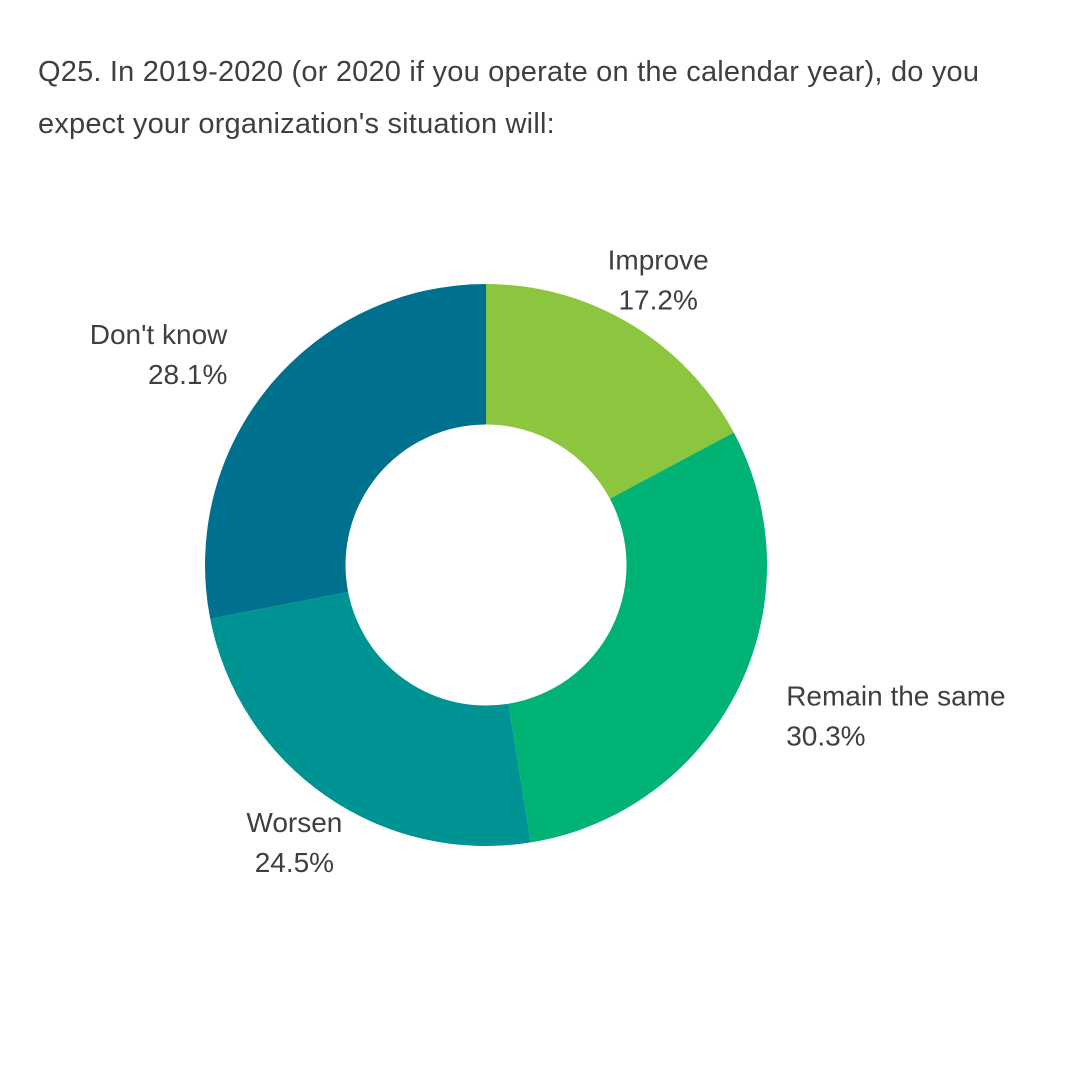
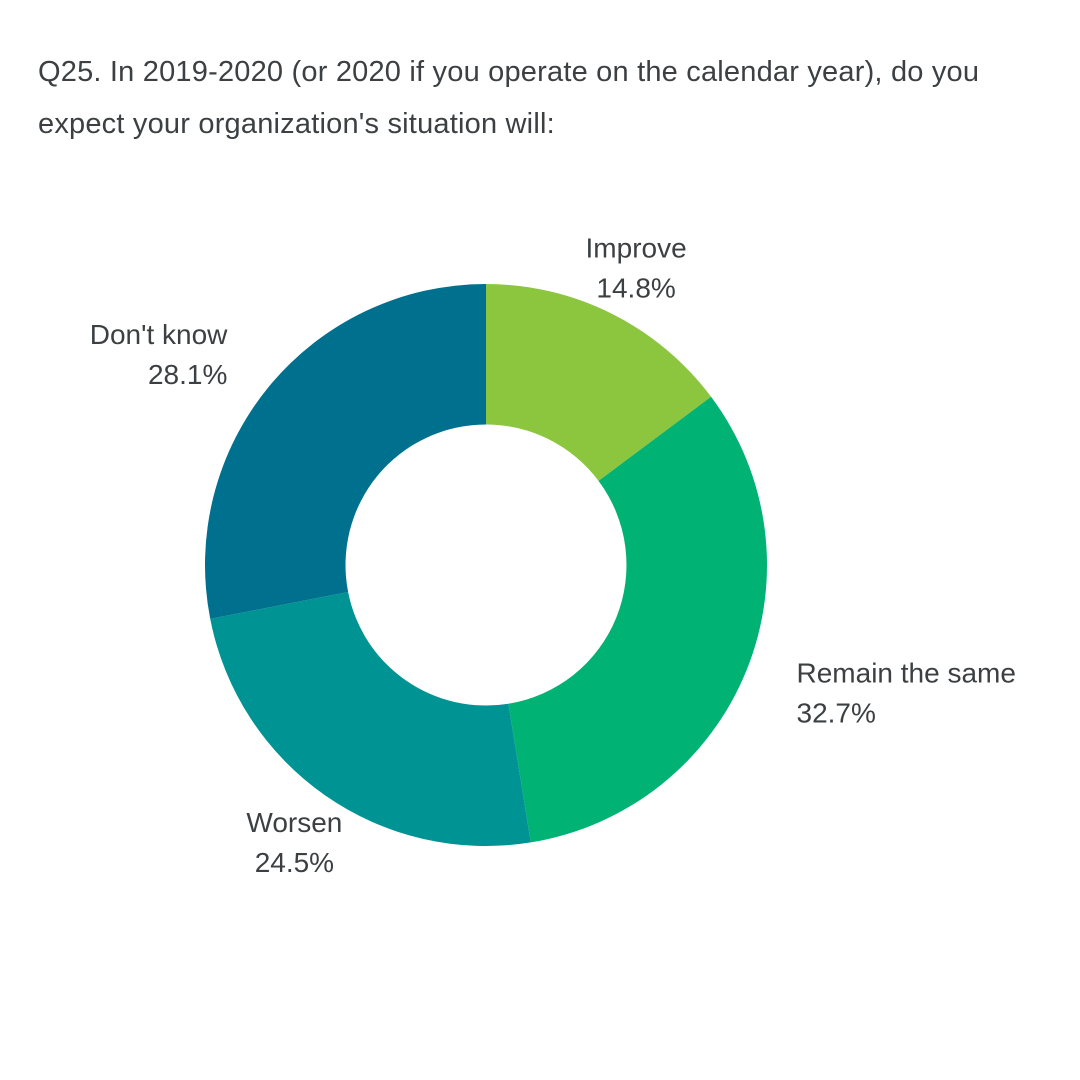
Improve: 17.2% -> 14.8%
Remain the same: 30.3% -> 32.7%
